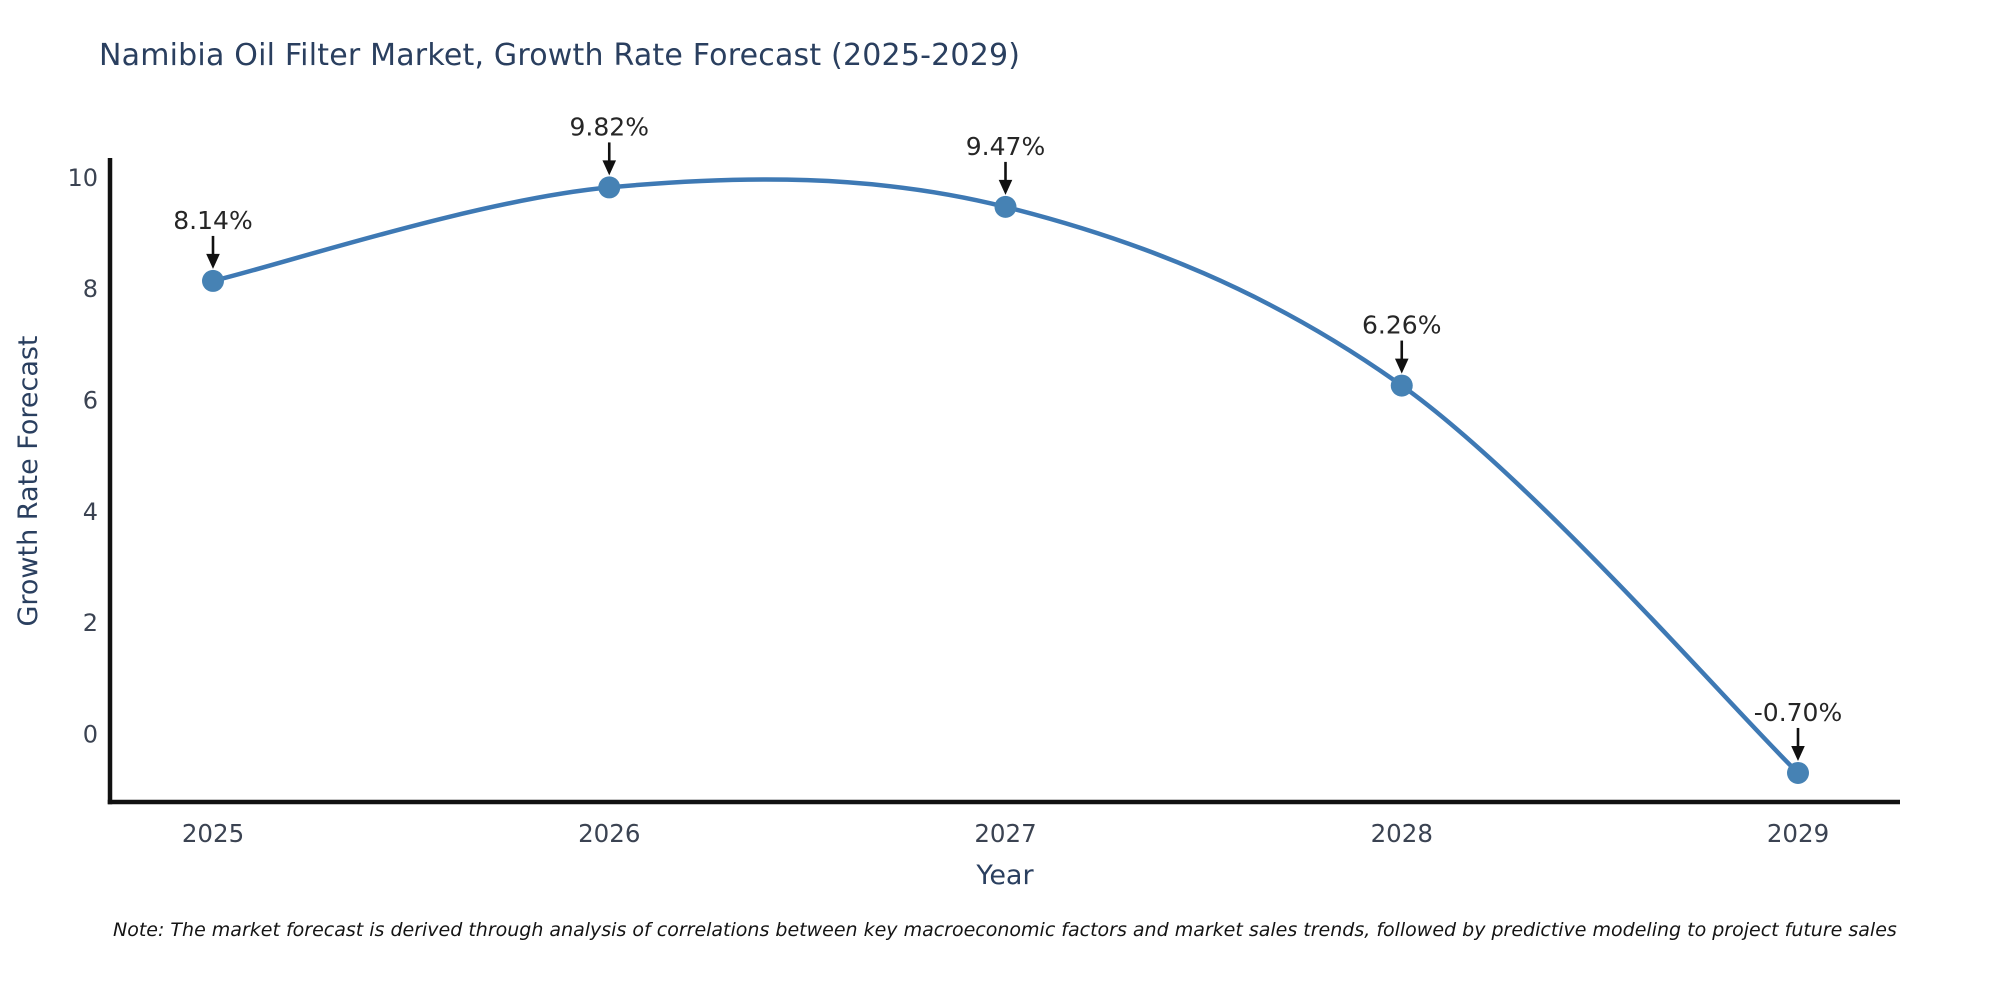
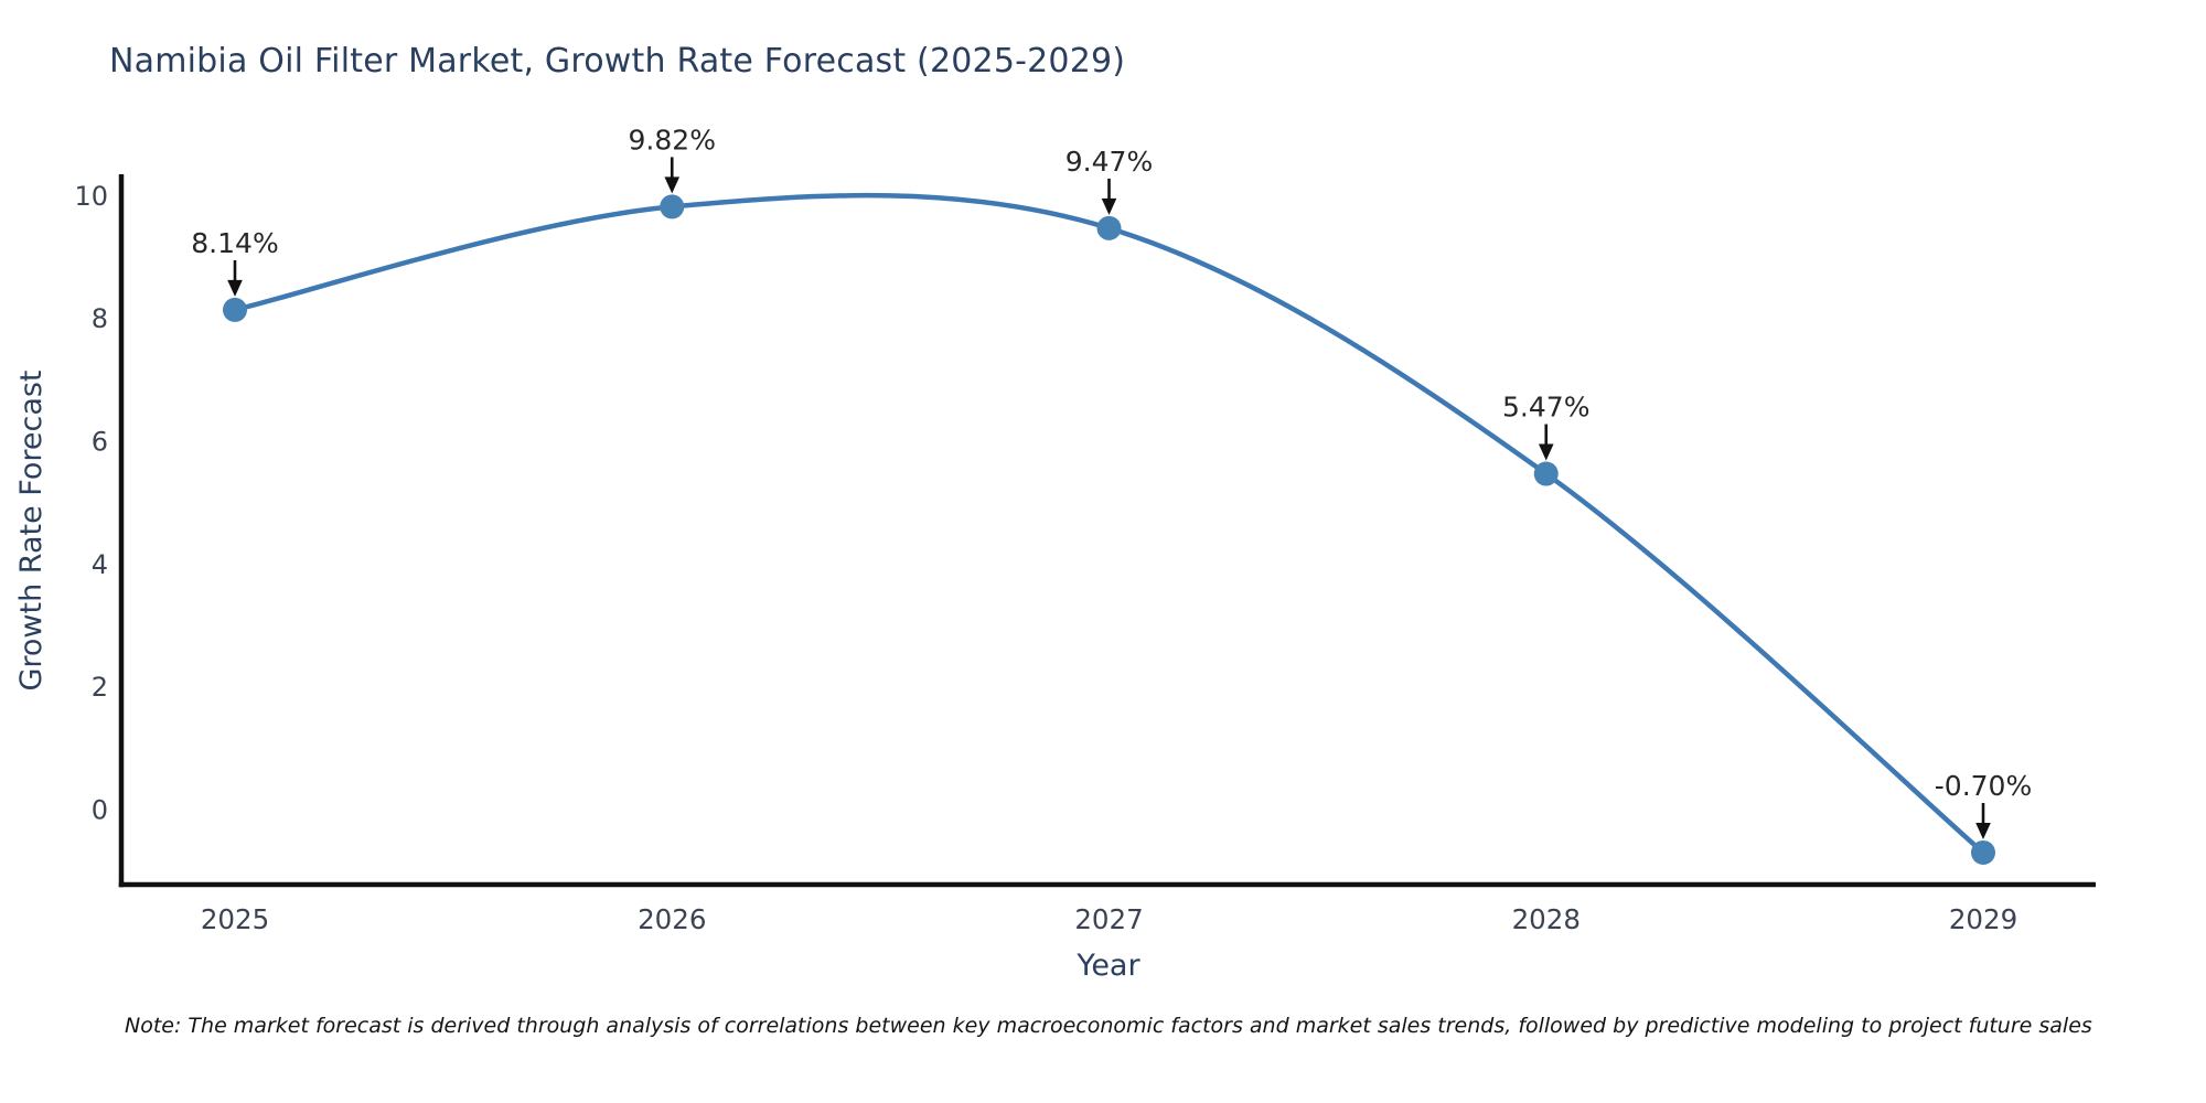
2028: 6.26% -> 5.47%
